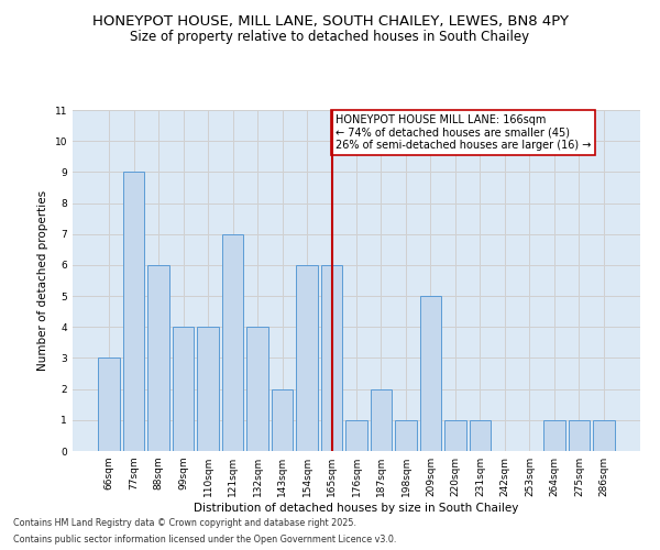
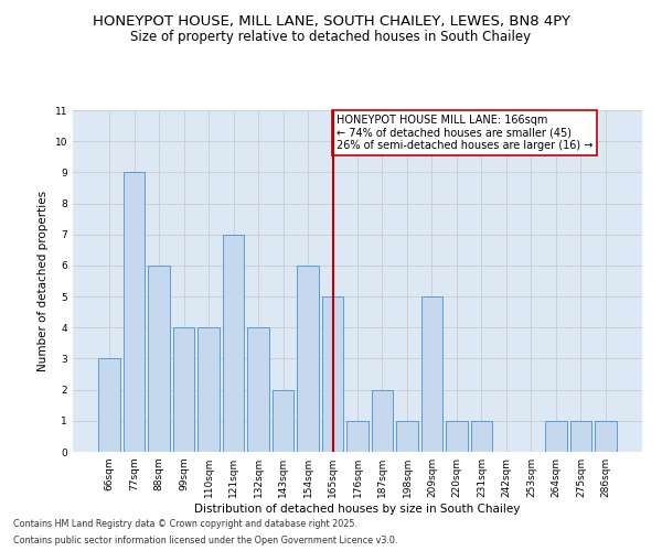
165sqm: 6 -> 5
